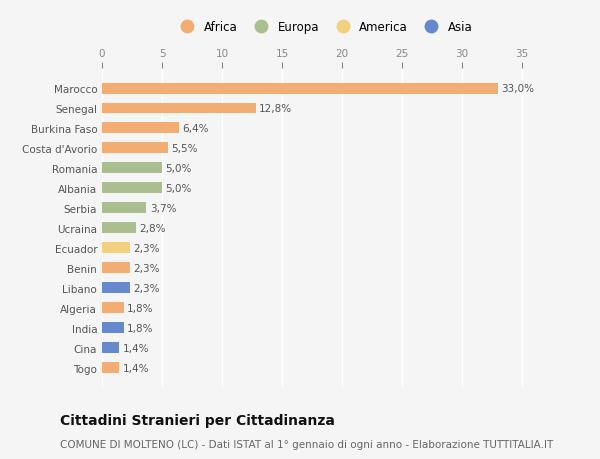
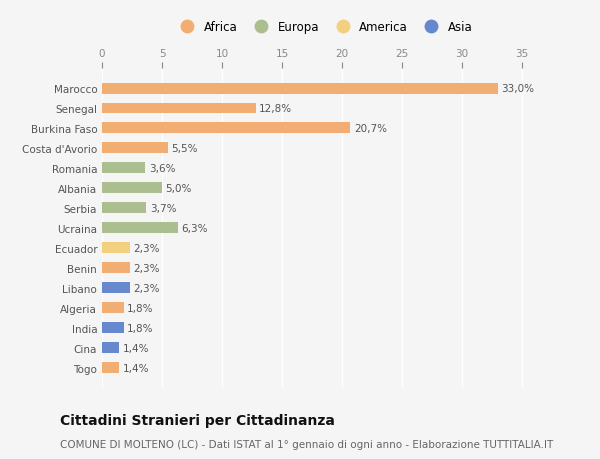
Burkina Faso: 6,4% -> 20,7%
Romania: 5,0% -> 3,6%
Ucraina: 2,8% -> 6,3%
